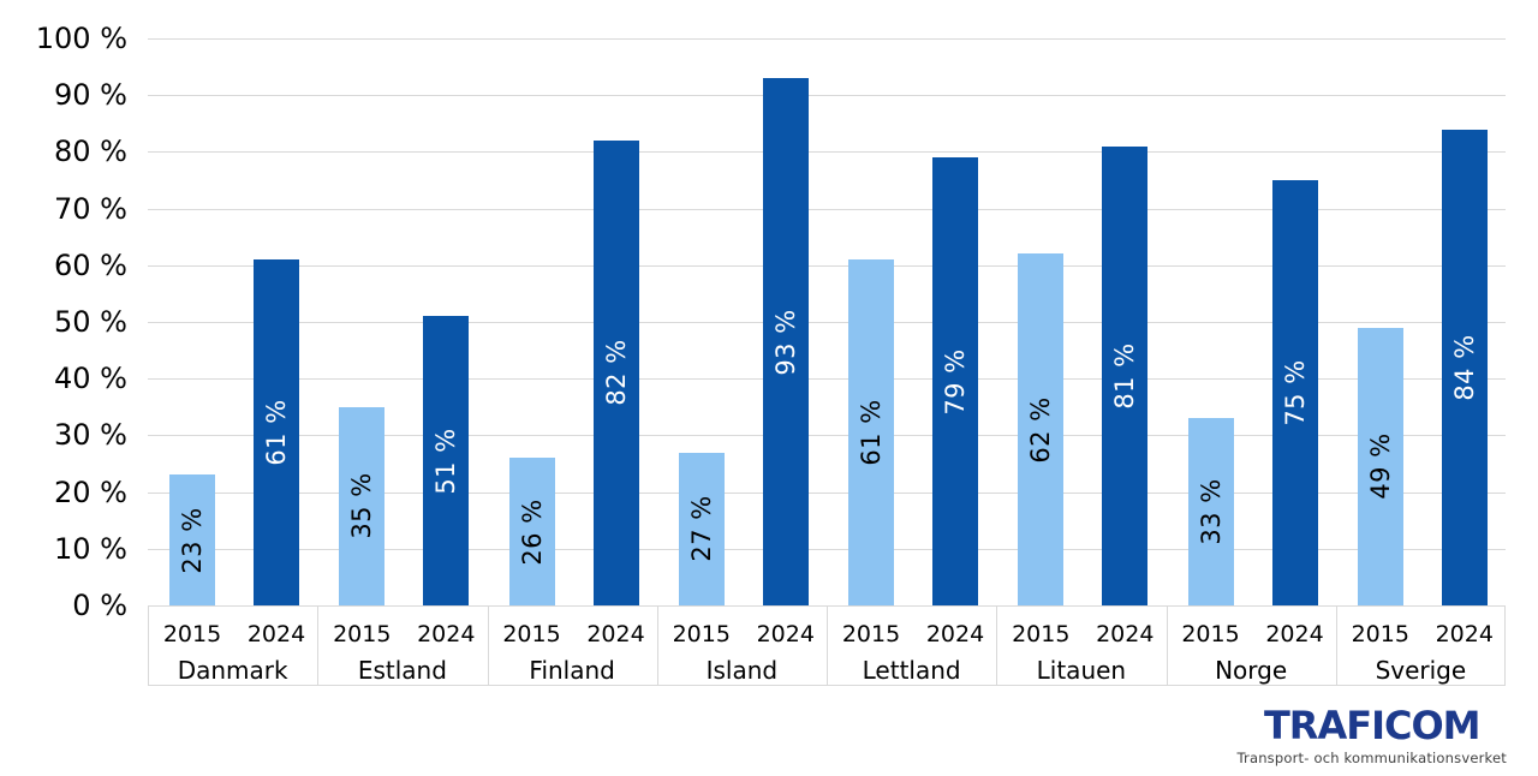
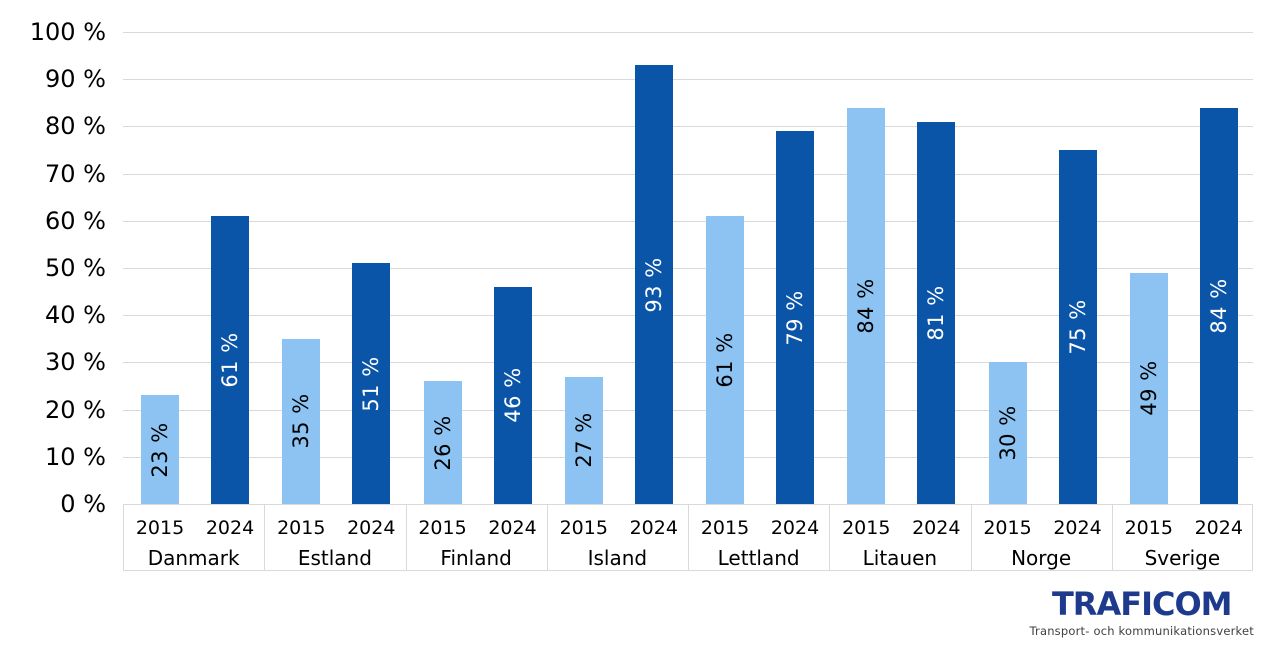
2024/Finland: 82 -> 46
2015/Litauen: 62 -> 84
2015/Norge: 33 -> 30
